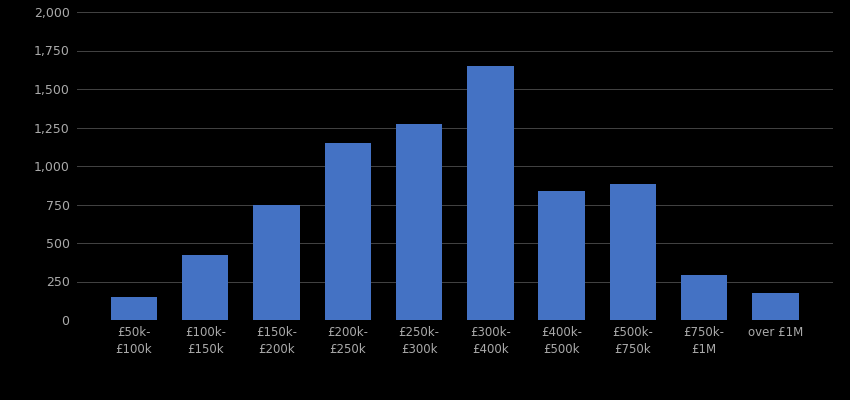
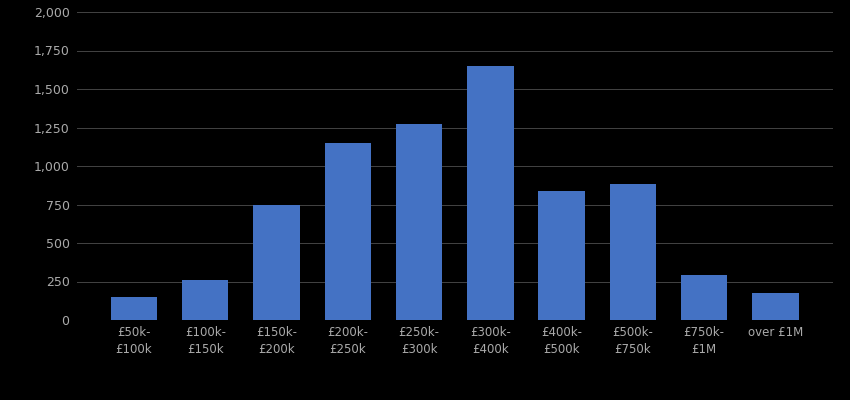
£100k- £150k: 420 -> 260
